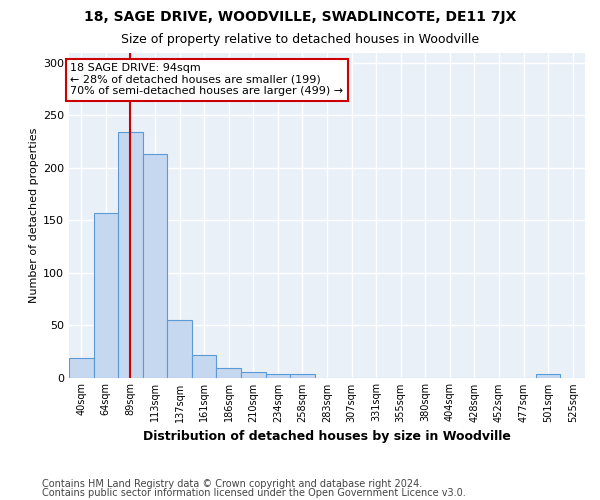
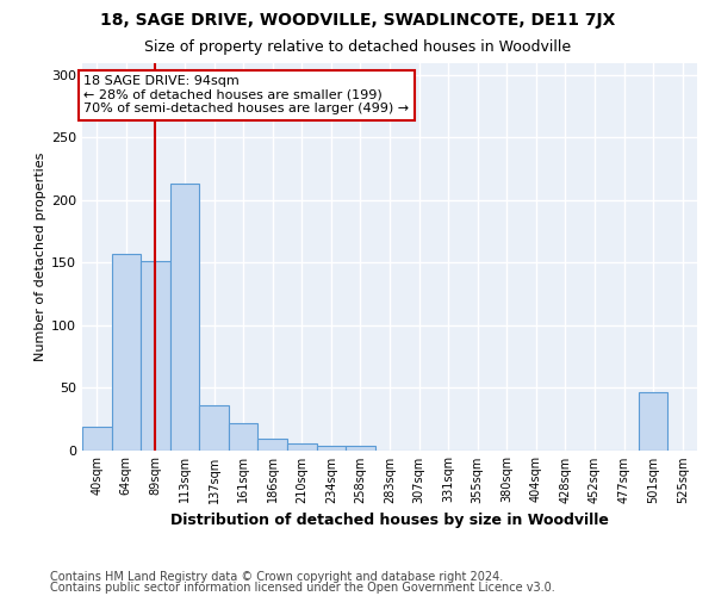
89sqm: 234 -> 151
137sqm: 55 -> 36
501sqm: 3 -> 46
